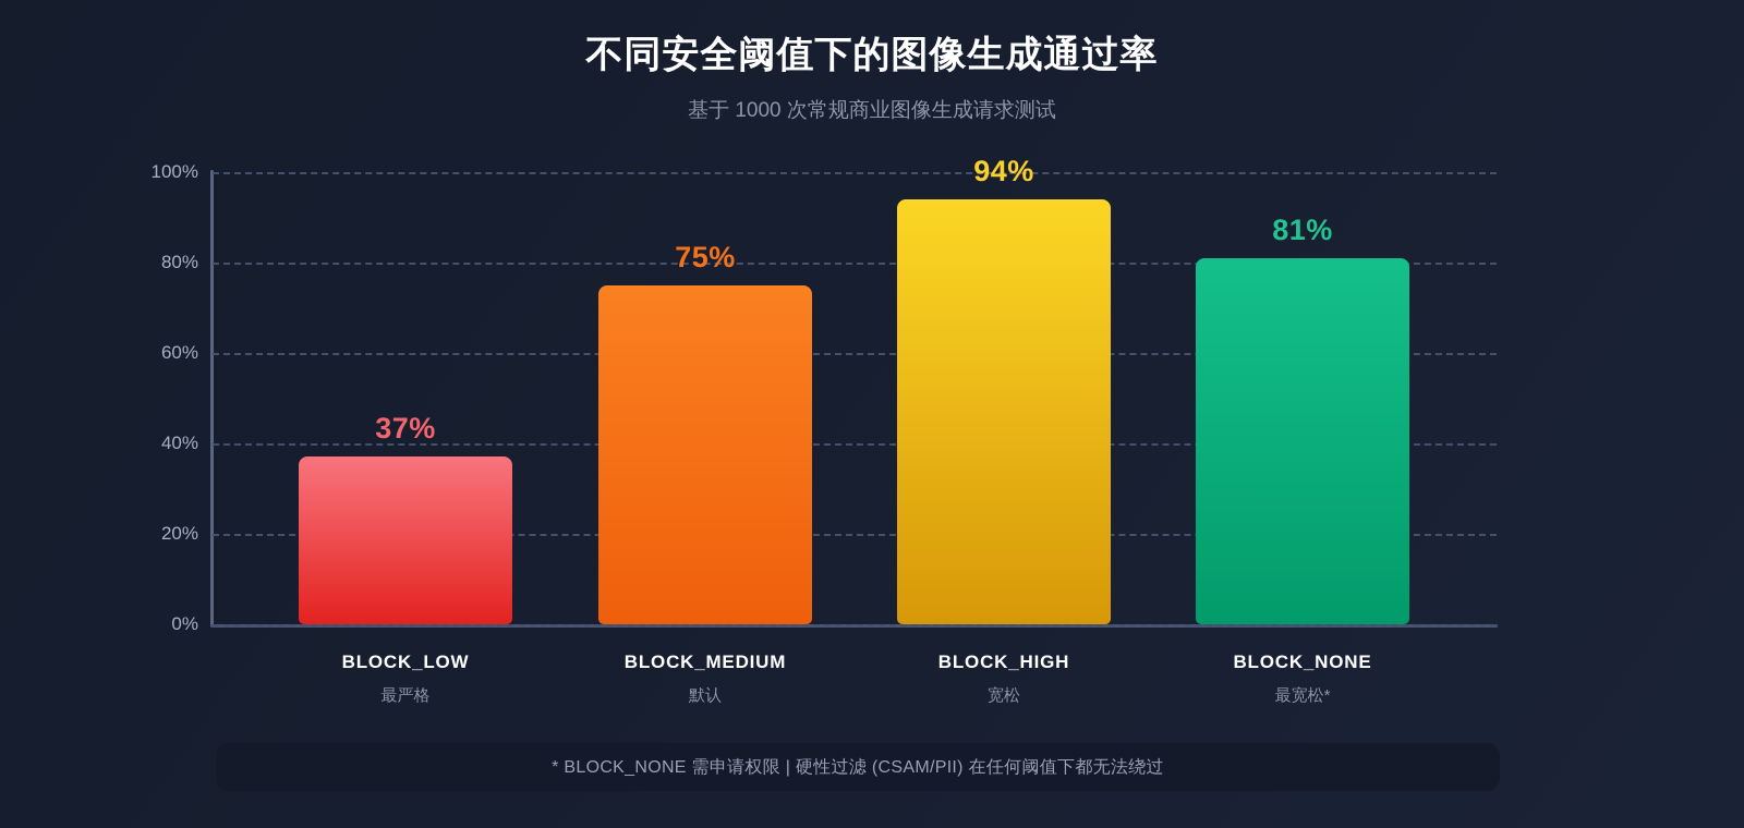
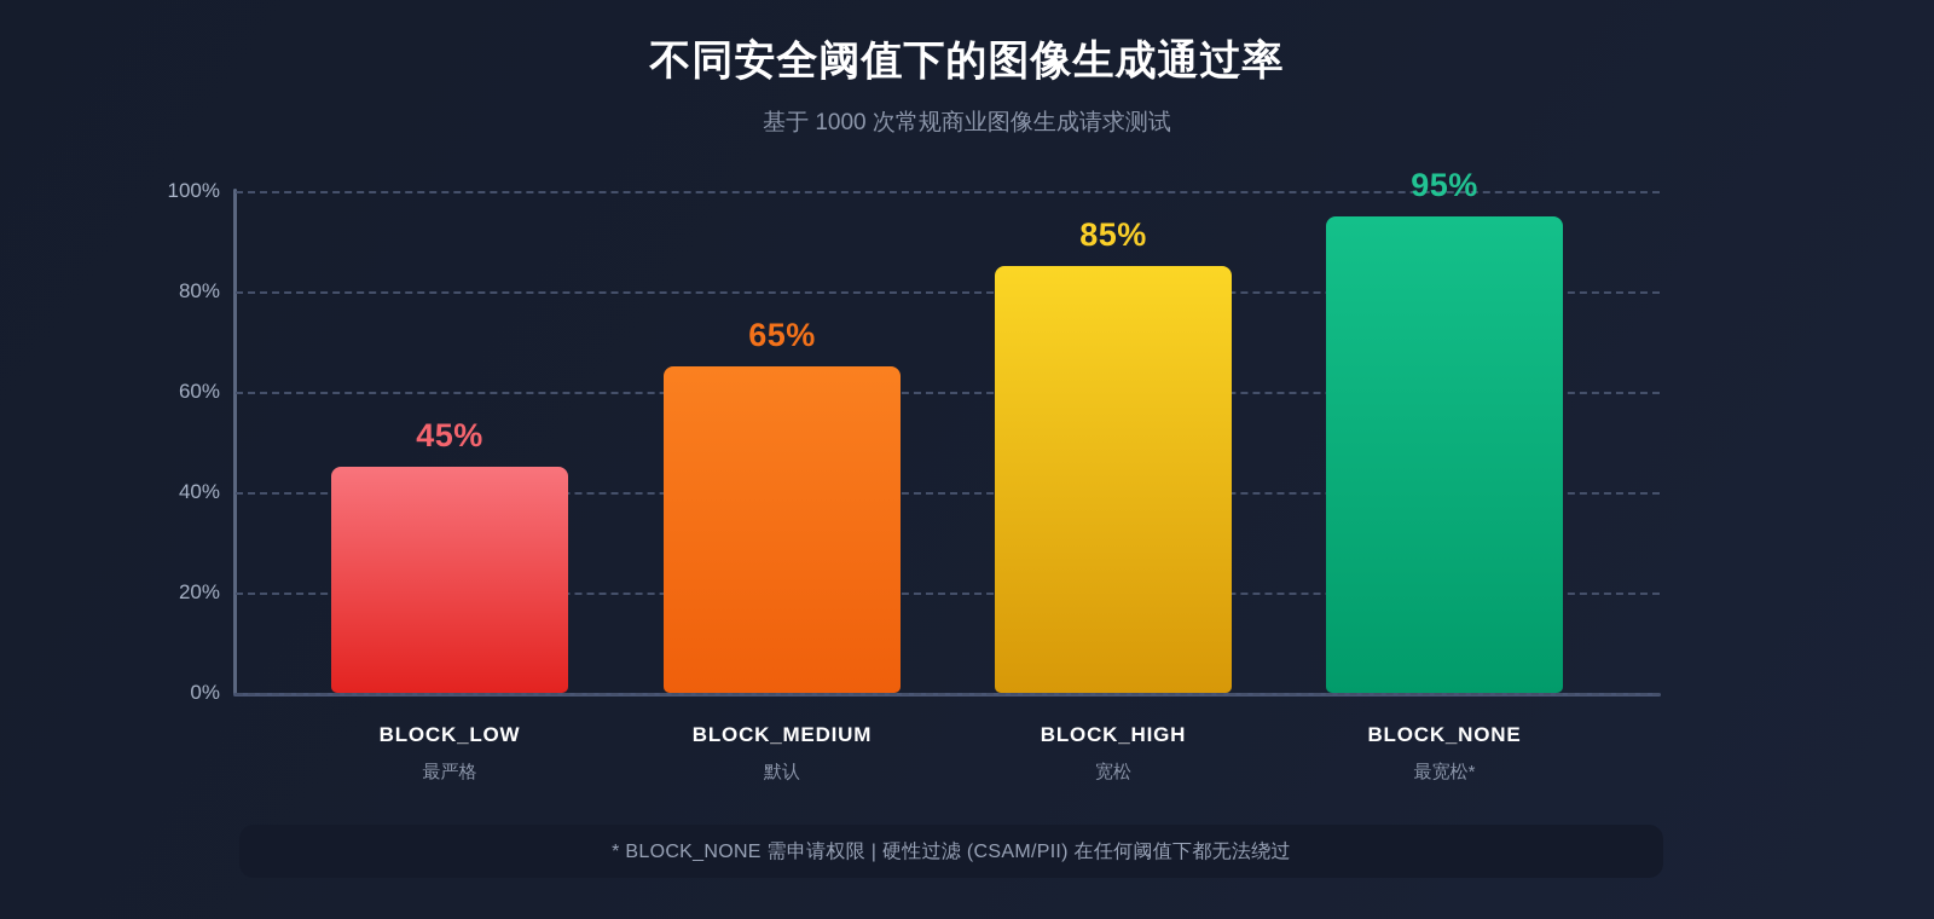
BLOCK_LOW: 37% -> 45%
BLOCK_MEDIUM: 75% -> 65%
BLOCK_HIGH: 94% -> 85%
BLOCK_NONE: 81% -> 95%
